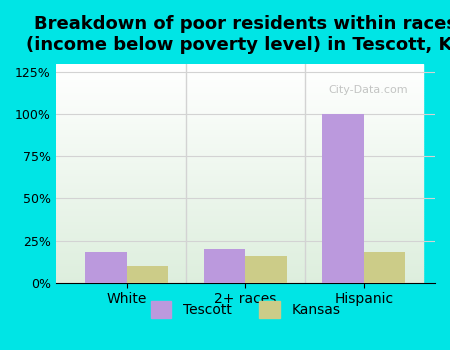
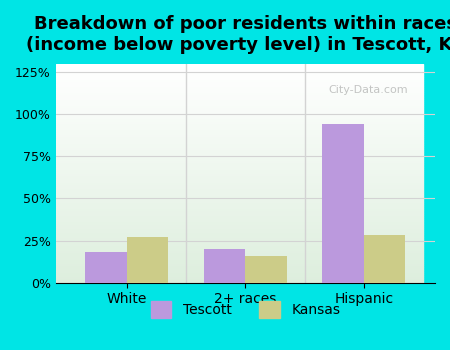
Kansas/White: 10% -> 27%
Tescott/Hispanic: 100% -> 94%
Kansas/Hispanic: 18% -> 28%
